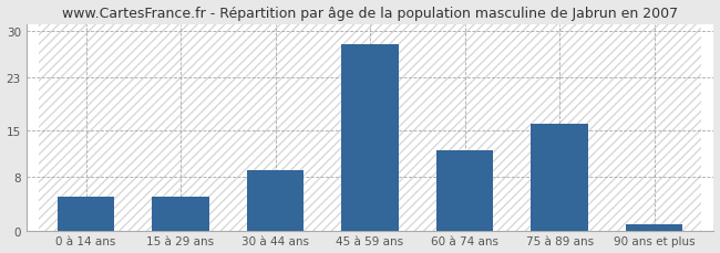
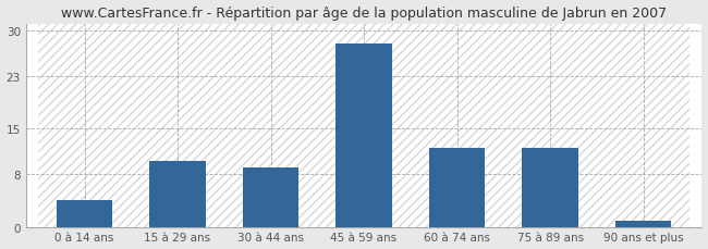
0 à 14 ans: 5 -> 4
15 à 29 ans: 5 -> 10
75 à 89 ans: 16 -> 12
